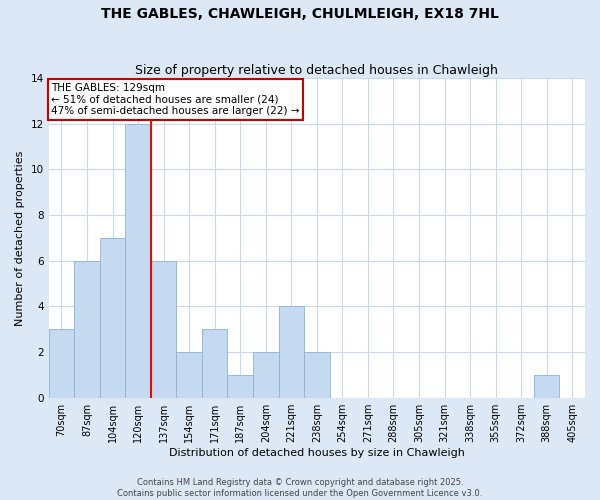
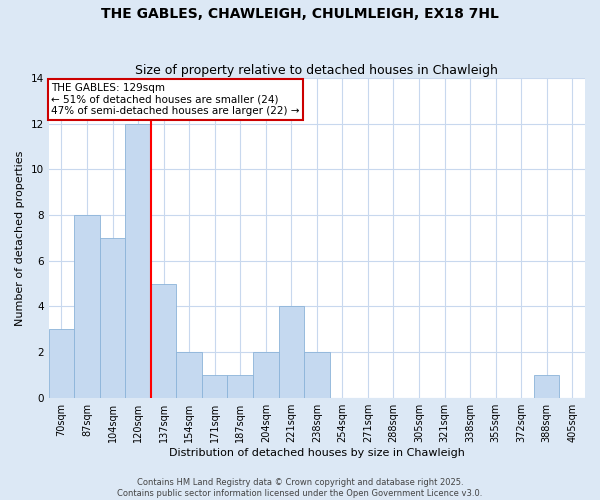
87sqm: 6 -> 8
137sqm: 6 -> 5
171sqm: 3 -> 1
